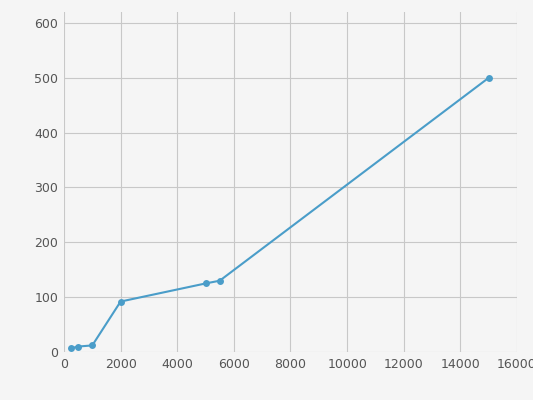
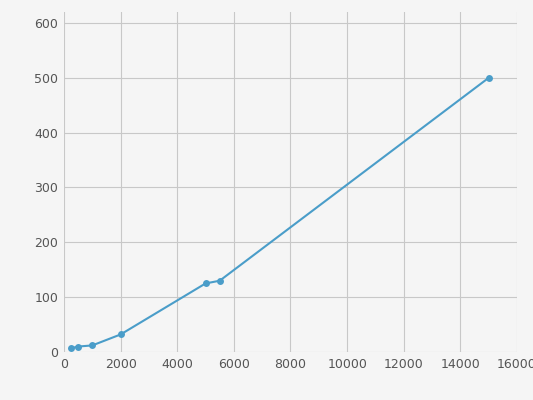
2000: 92 -> 32
